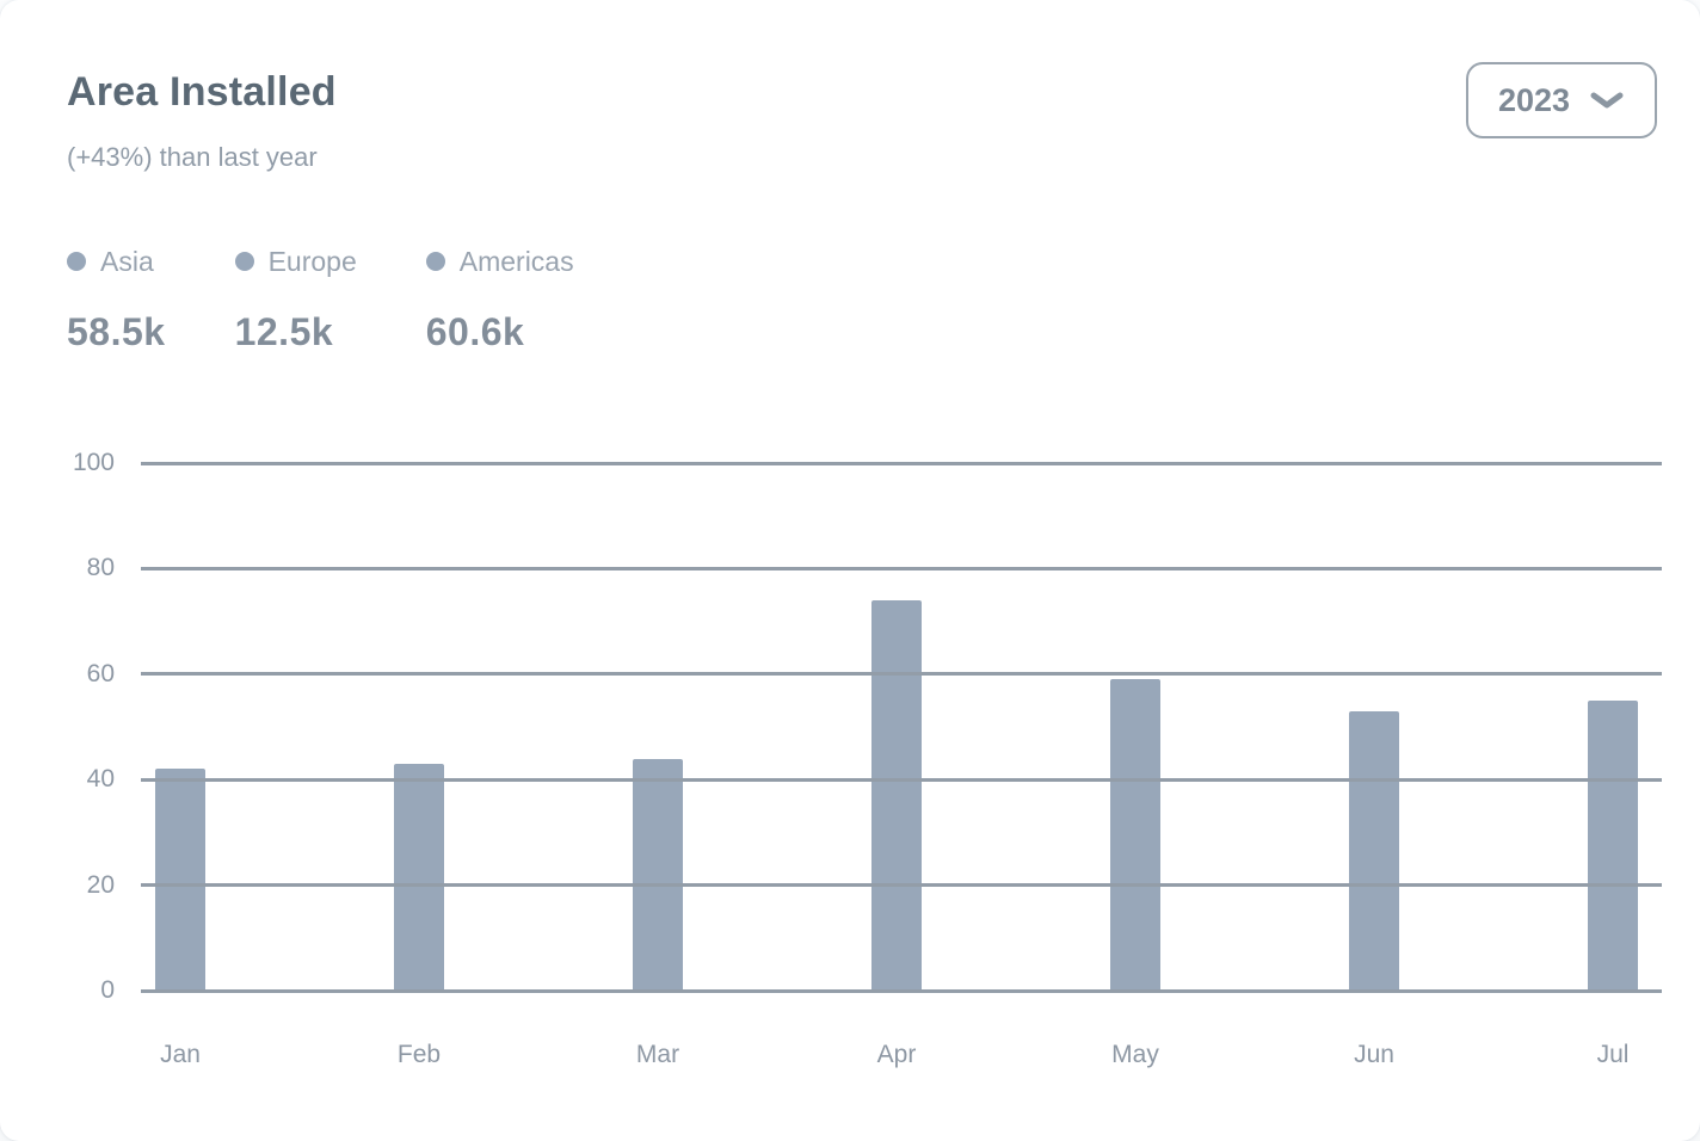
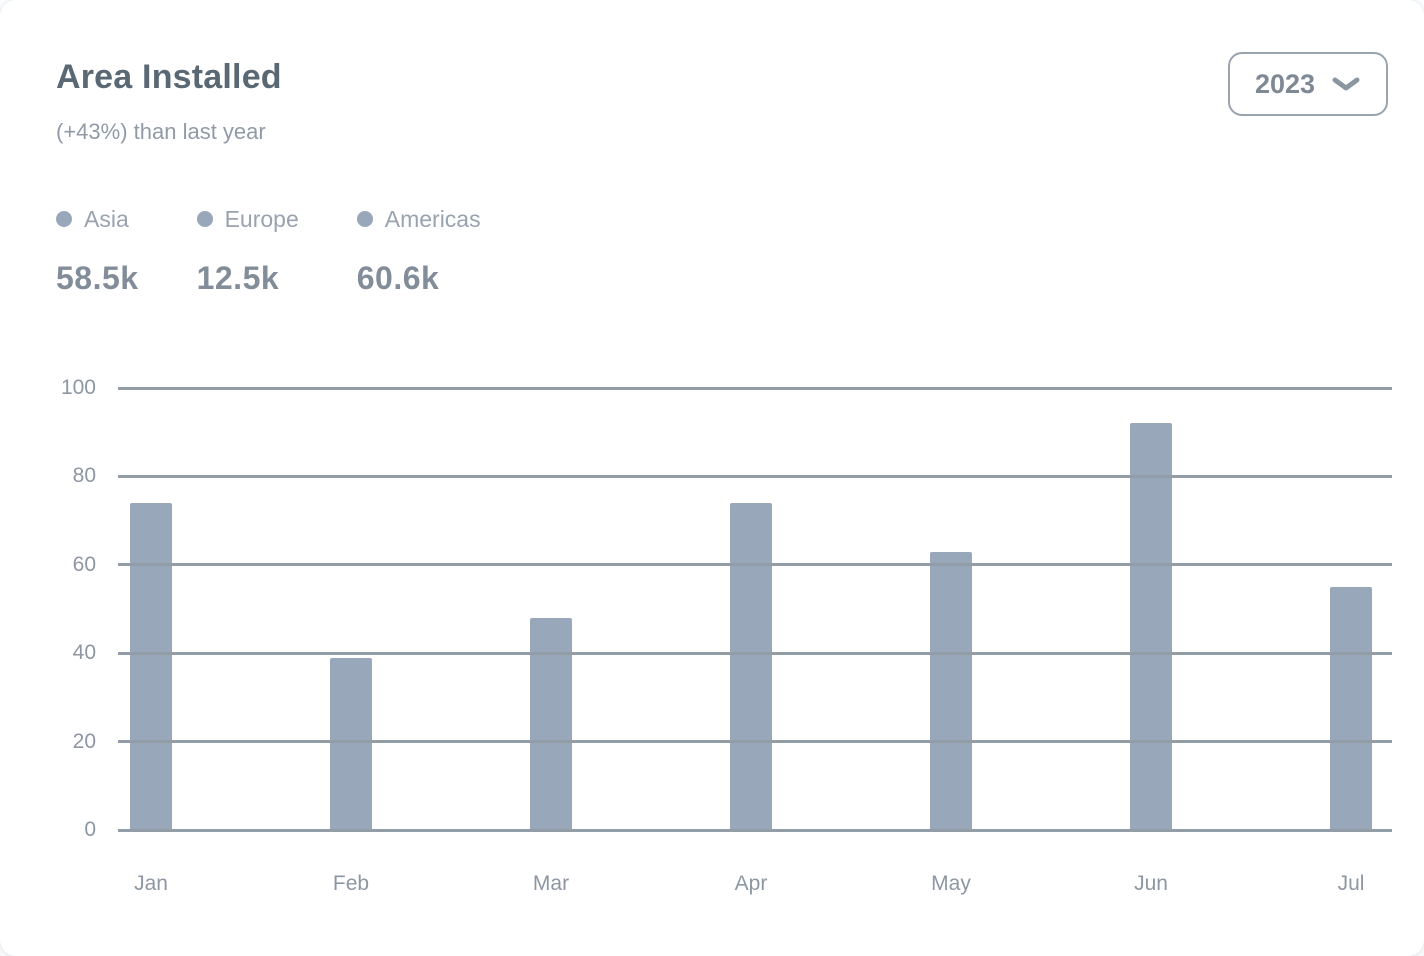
Jan: 42 -> 74
Feb: 43 -> 39
Mar: 44 -> 48
May: 59 -> 63
Jun: 53 -> 92
